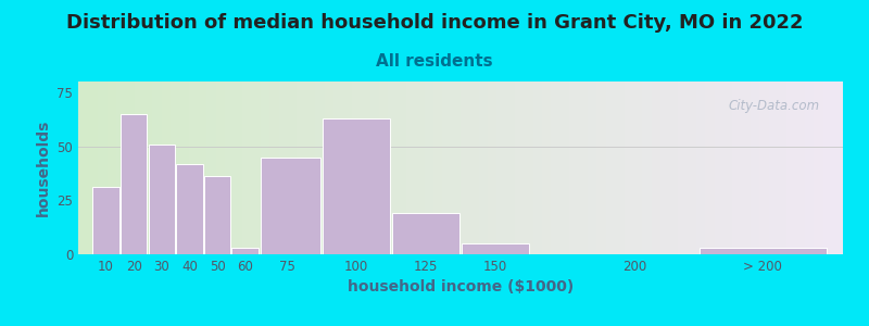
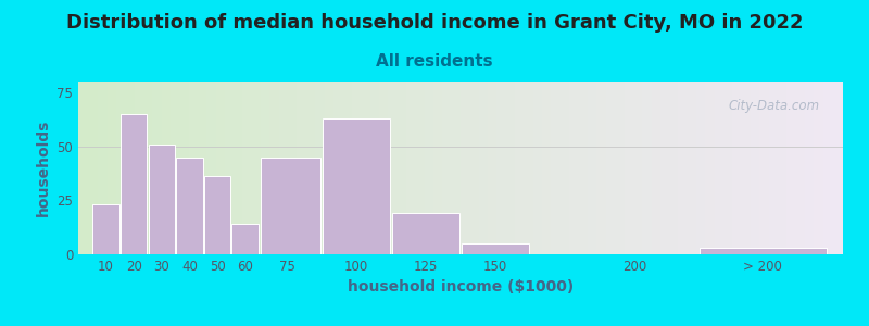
10: 31 -> 23
40: 42 -> 45
60: 3 -> 14
